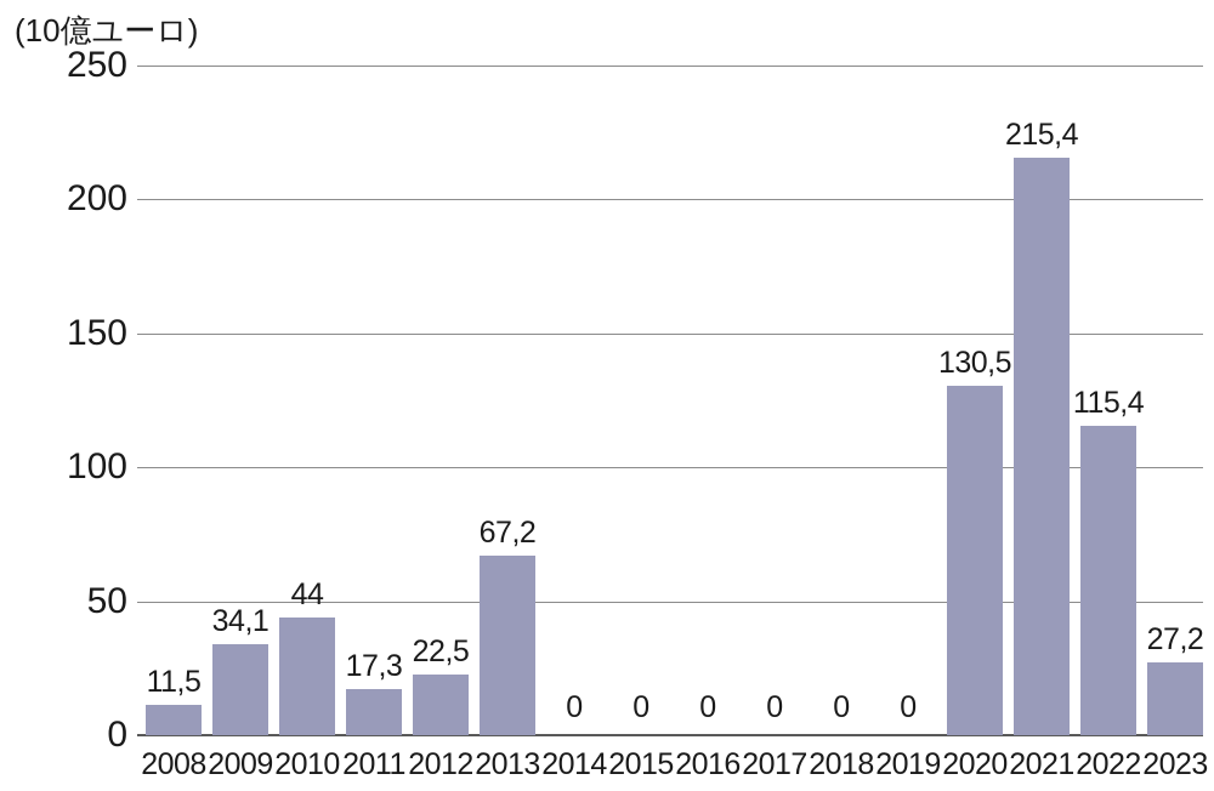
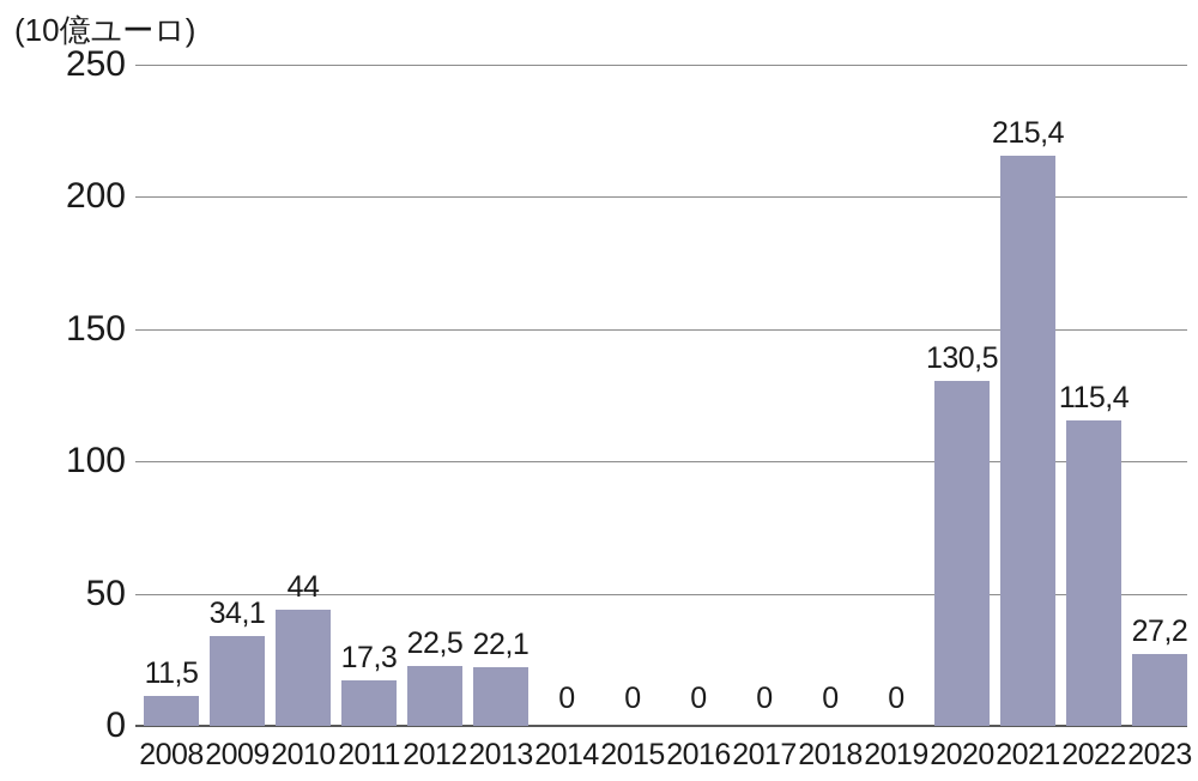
2013: 67,2 -> 22,1
